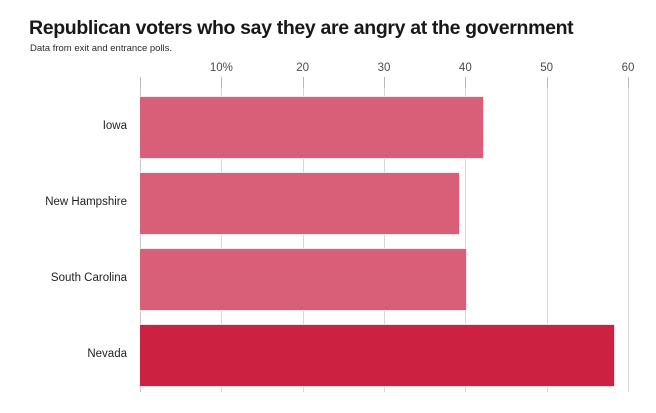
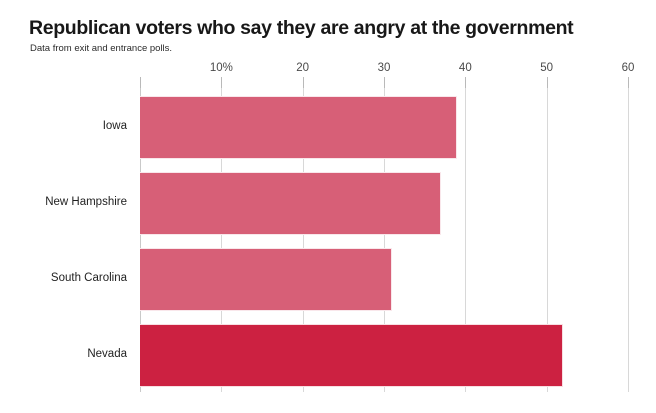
Iowa: 42 -> 39
New Hampshire: 39 -> 37
South Carolina: 40 -> 31
Nevada: 58 -> 52
